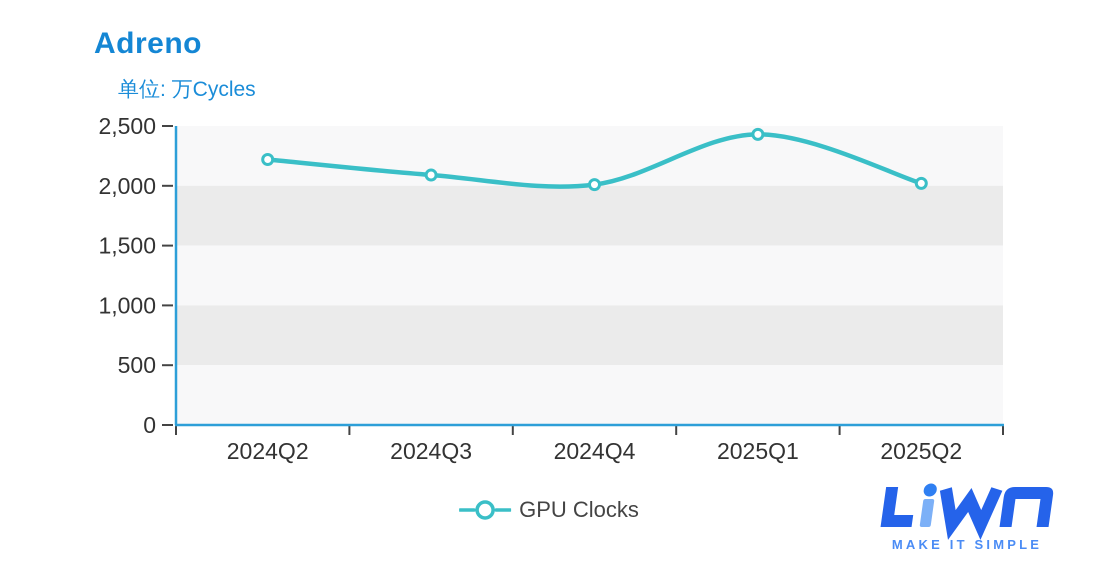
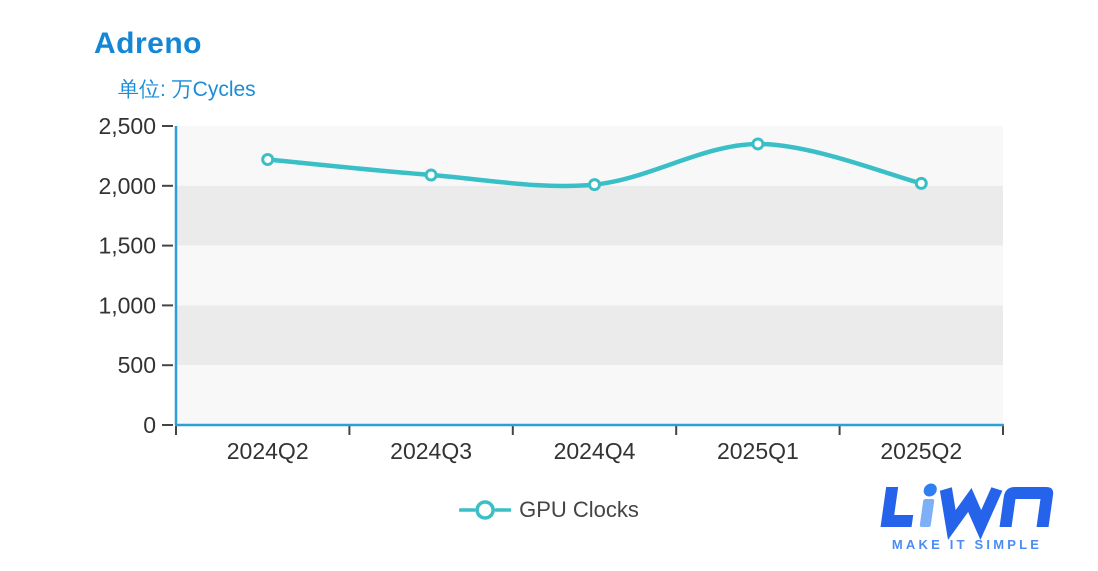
2025Q1: 2430 -> 2350
